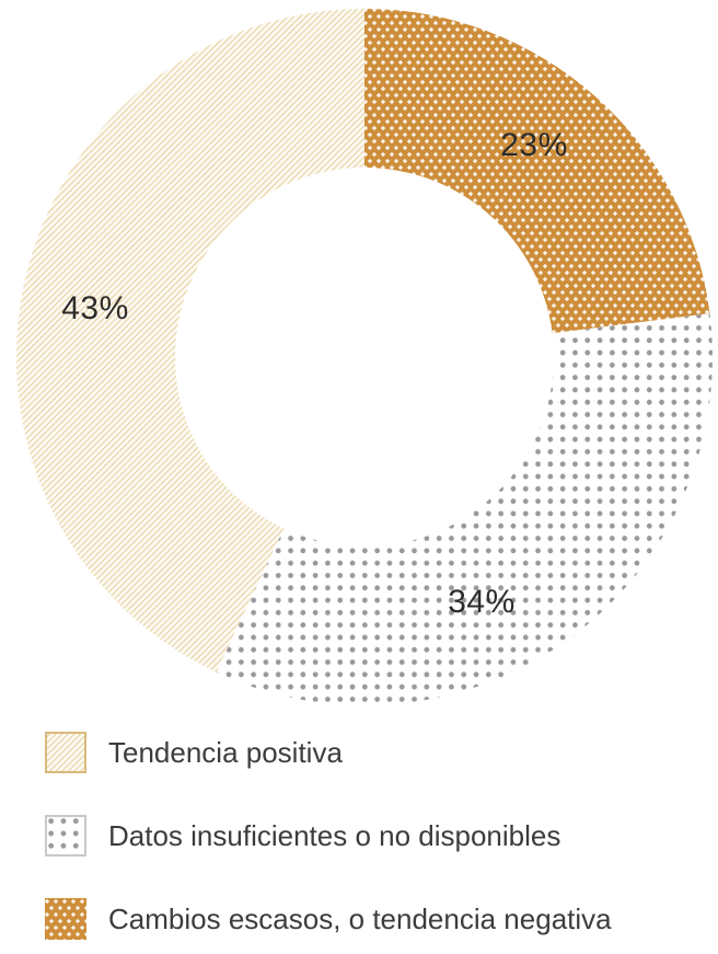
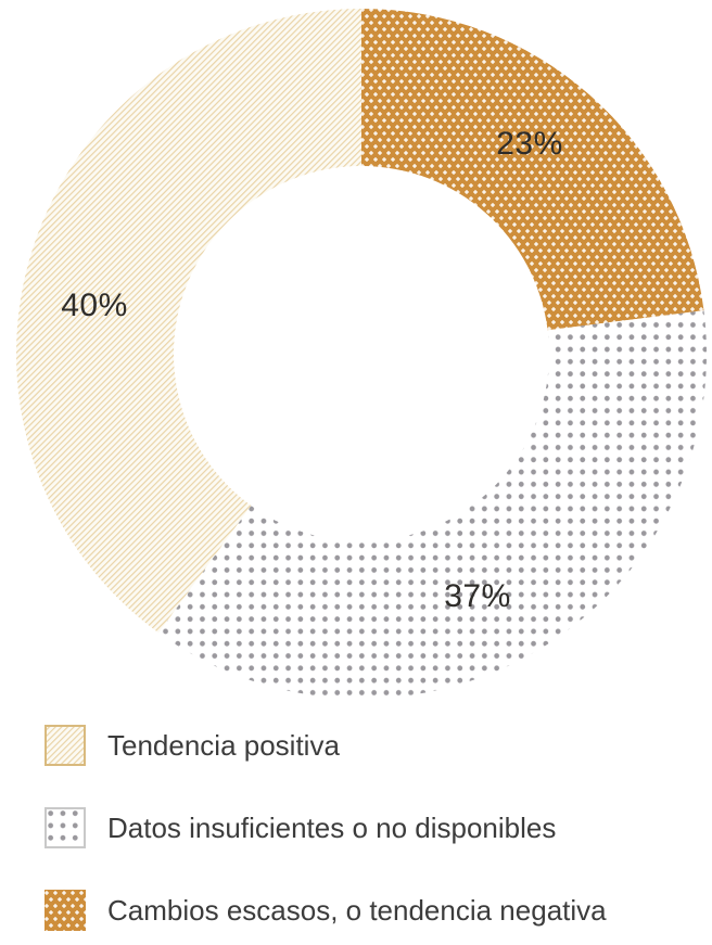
Datos insuficientes o no disponibles: 34% -> 37%
Tendencia positiva: 43% -> 40%
